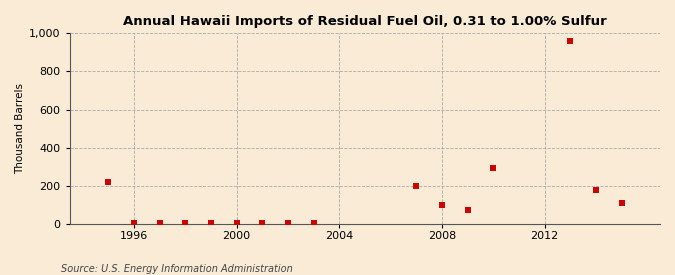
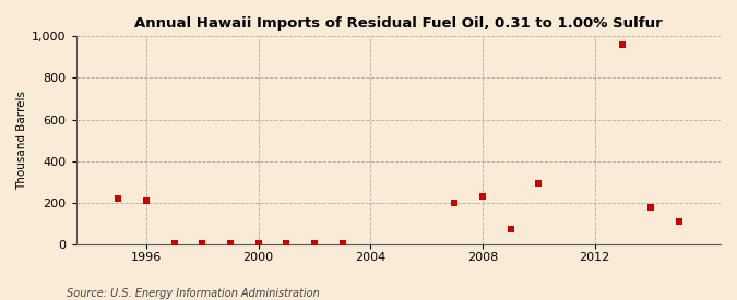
1996: 0 -> 210
2008: 100 -> 230
